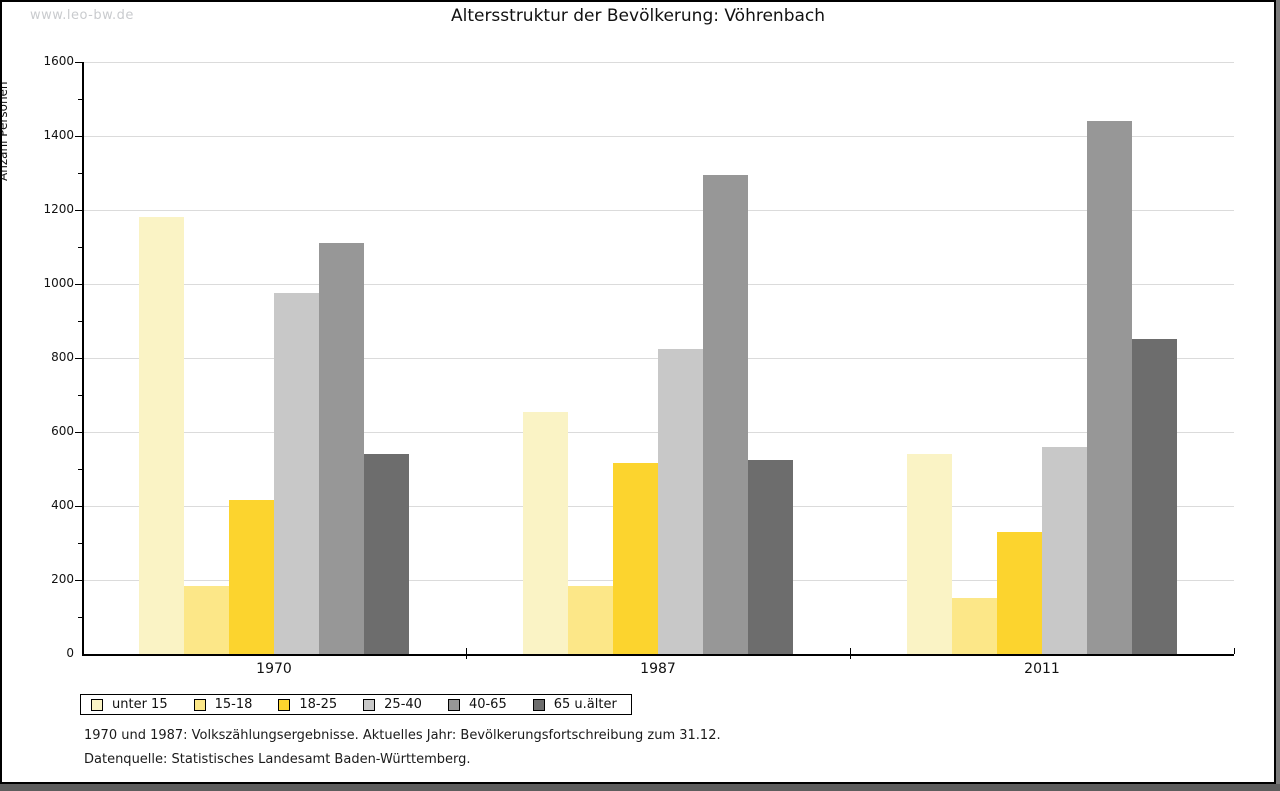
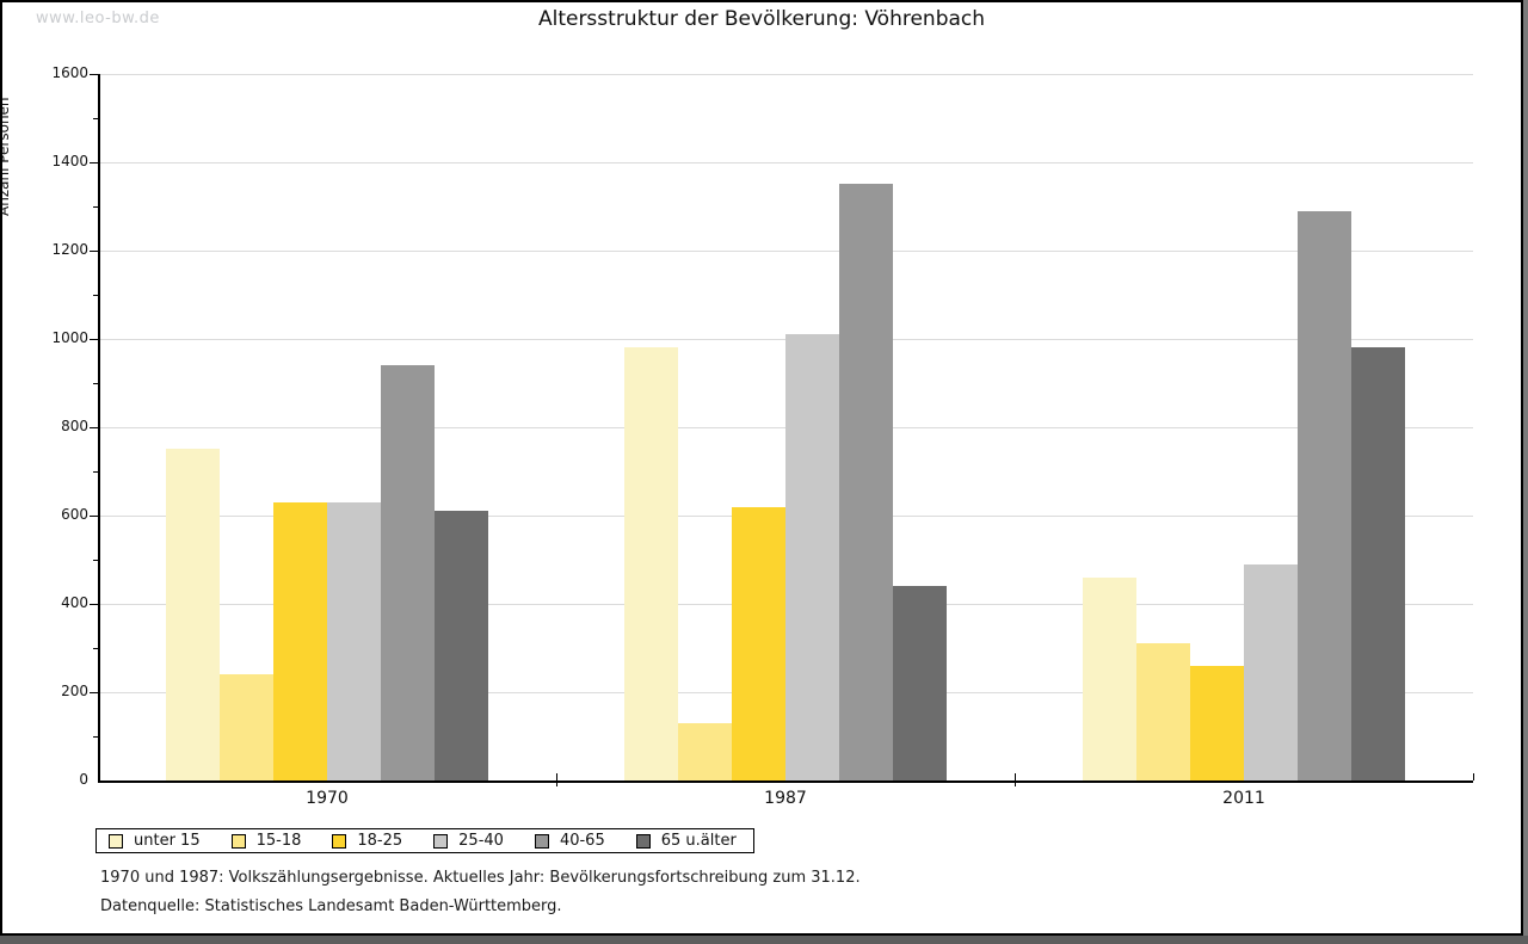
unter 15/1970: 1180 -> 750
15-18/1970: 180 -> 240
18-25/1970: 420 -> 630
25-40/1970: 980 -> 630
40-65/1970: 1110 -> 940
65 u.älter/1970: 540 -> 610
unter 15/1987: 660 -> 980
15-18/1987: 180 -> 130
18-25/1987: 520 -> 620
25-40/1987: 820 -> 1010
40-65/1987: 1300 -> 1350
65 u.älter/1987: 520 -> 440
unter 15/2011: 540 -> 460
15-18/2011: 150 -> 310
18-25/2011: 330 -> 260
25-40/2011: 560 -> 490
40-65/2011: 1440 -> 1290
65 u.älter/2011: 850 -> 980
